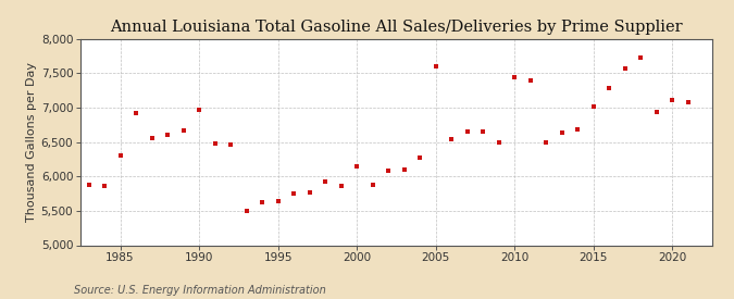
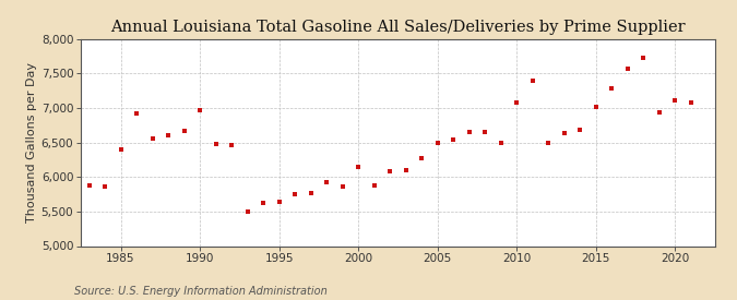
1985: 6,300 -> 6,400
2005: 7,600 -> 6,490
2010: 7,440 -> 7,080
